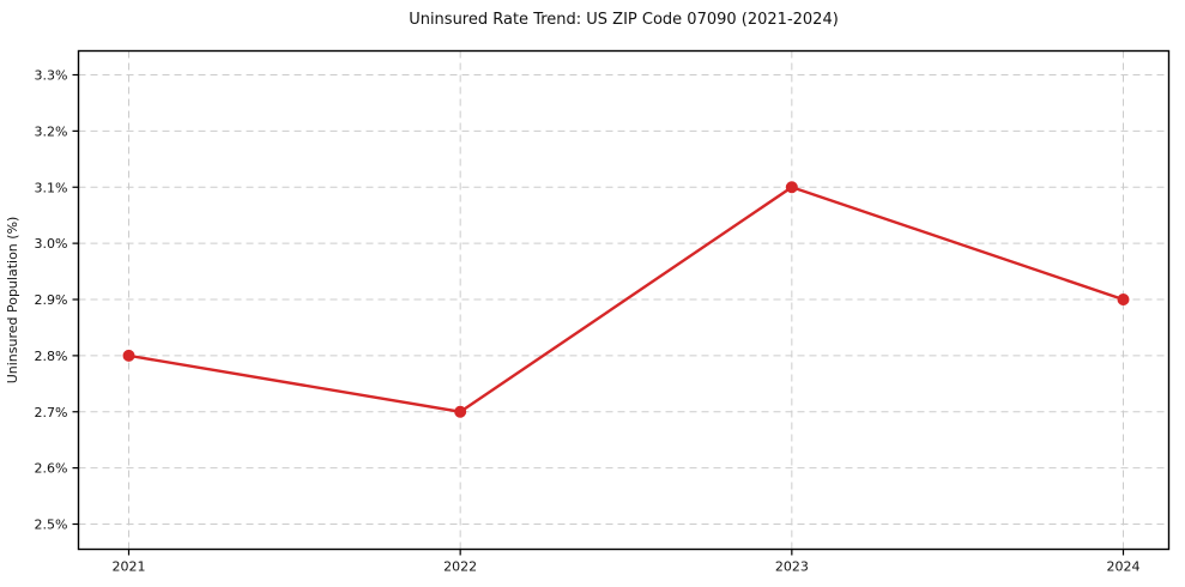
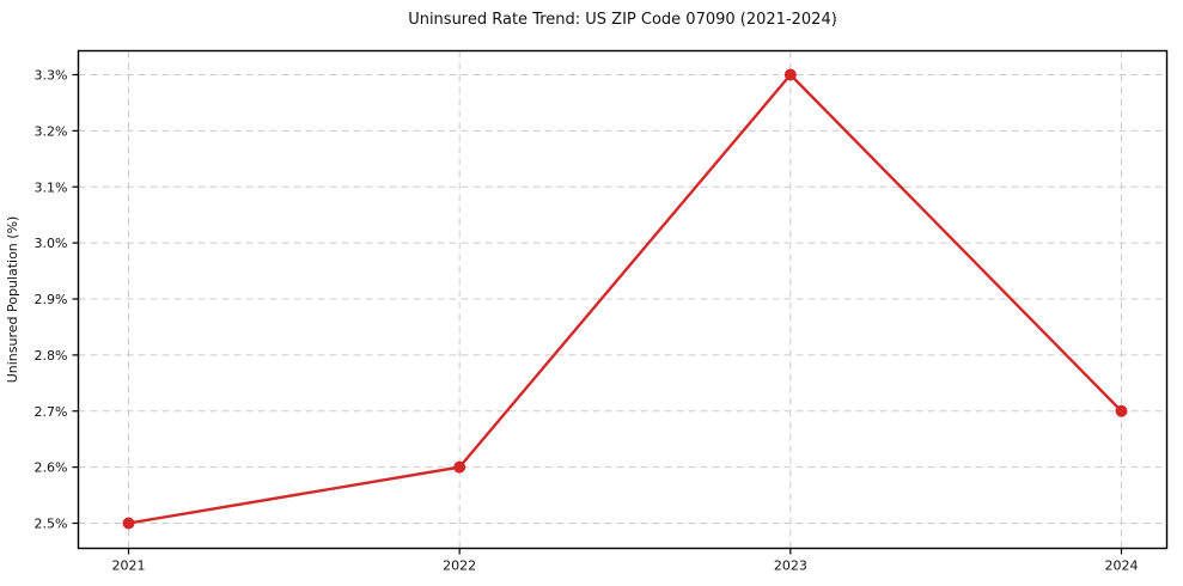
2021: 2.8% -> 2.5%
2022: 2.7% -> 2.6%
2023: 3.1% -> 3.3%
2024: 2.9% -> 2.7%
